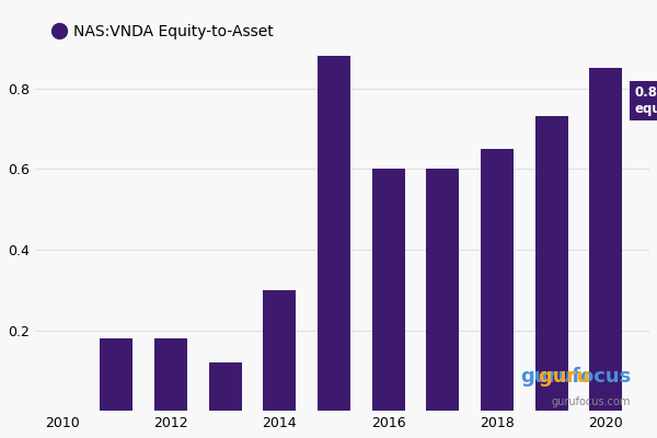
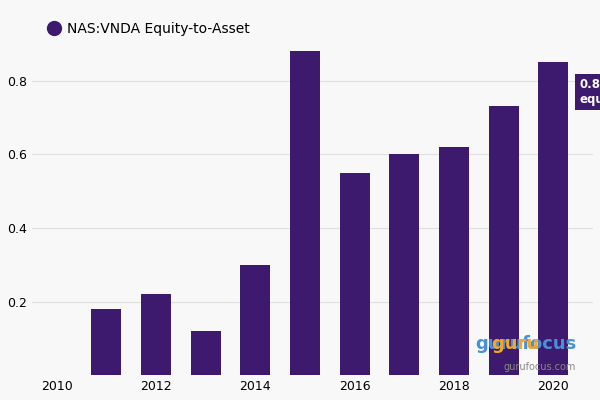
2012: 0.18 -> 0.22
2016: 0.60 -> 0.55
2018: 0.65 -> 0.62
